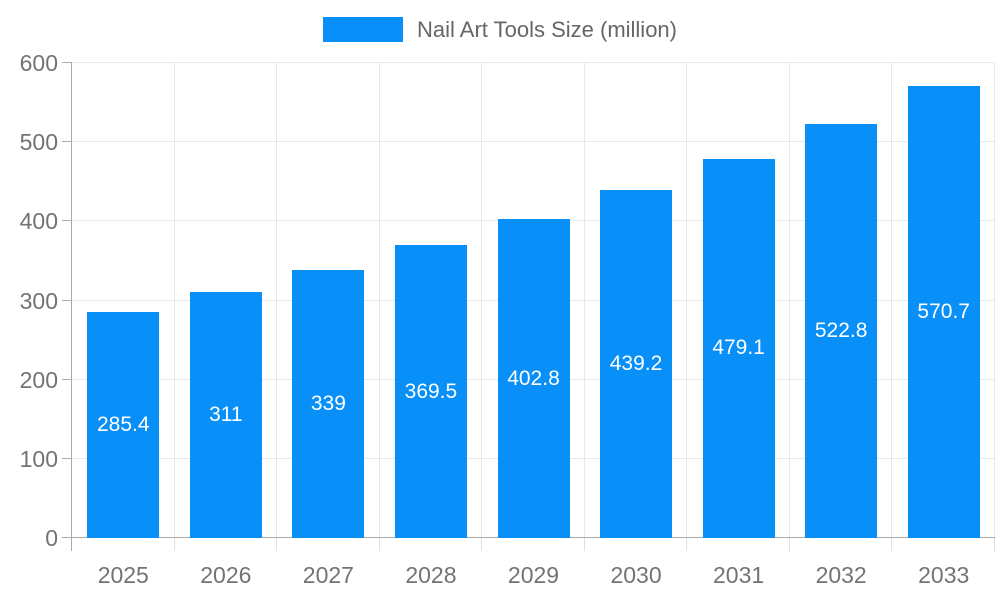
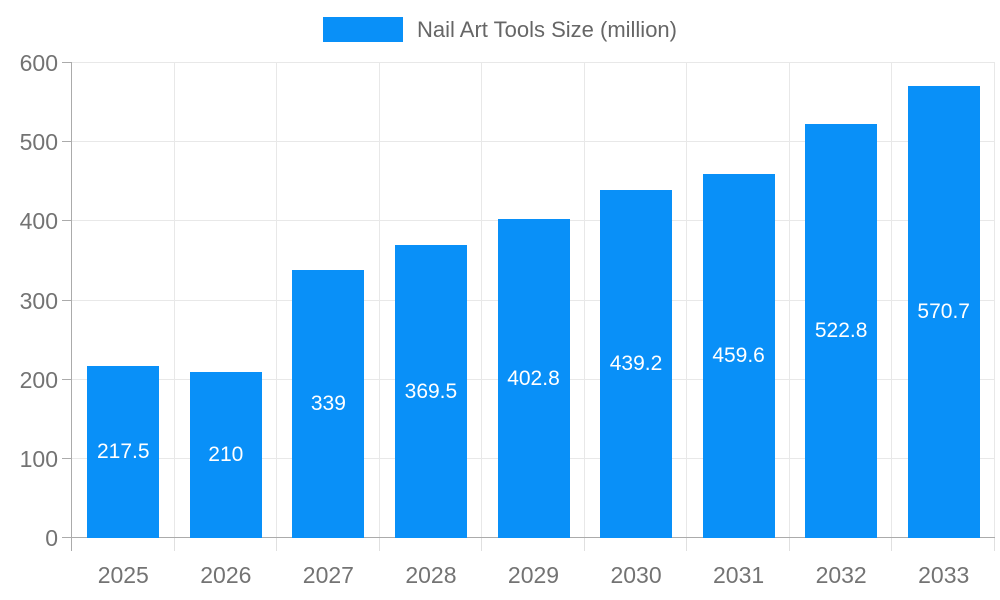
2025: 285.4 -> 217.5
2026: 311 -> 210
2031: 479.1 -> 459.6
